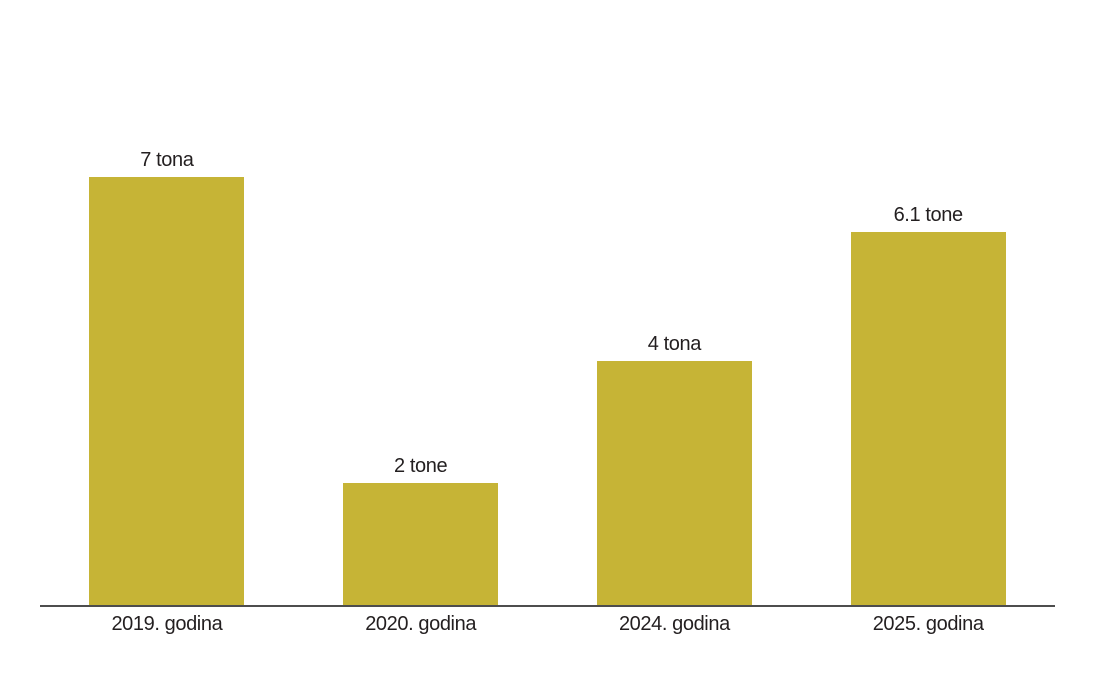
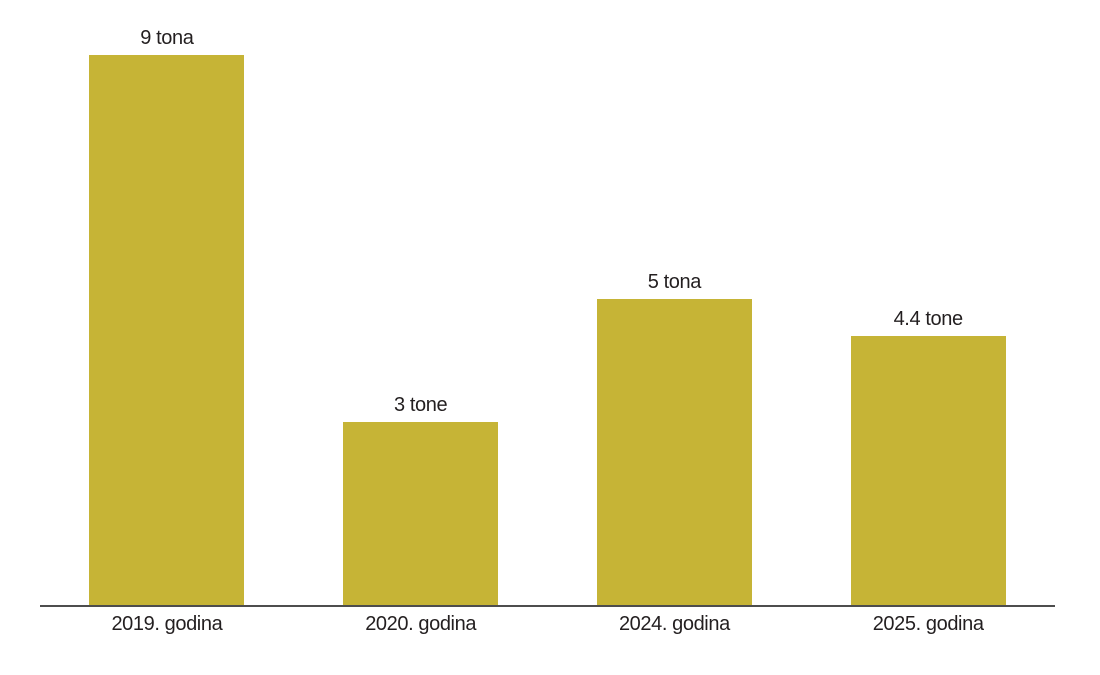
2019. godina: 7 -> 9
2020. godina: 2 -> 3
2024. godina: 4 -> 5
2025. godina: 6.1 -> 4.4
